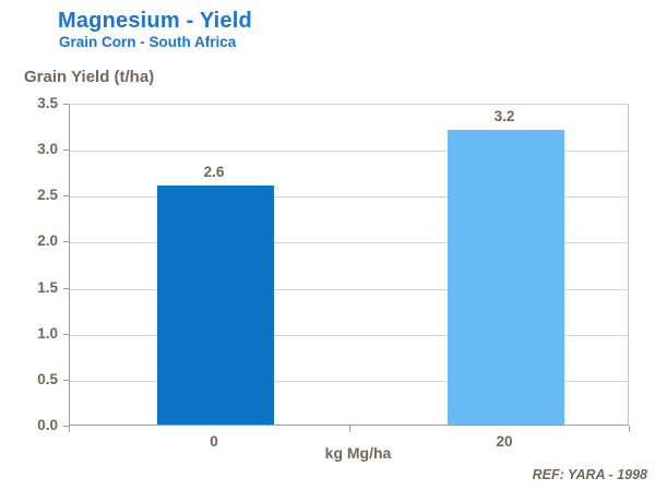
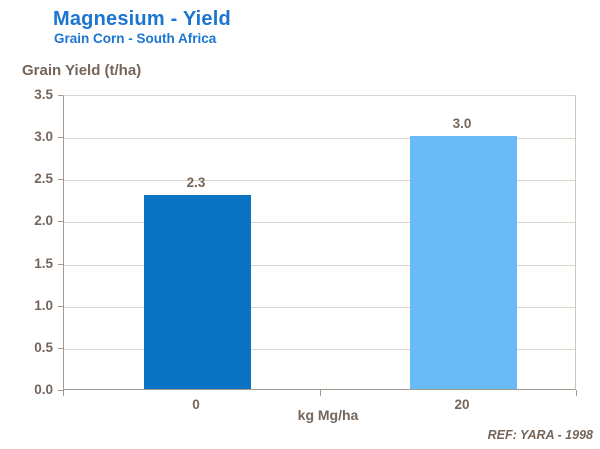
0: 2.6 -> 2.3
20: 3.2 -> 3.0
